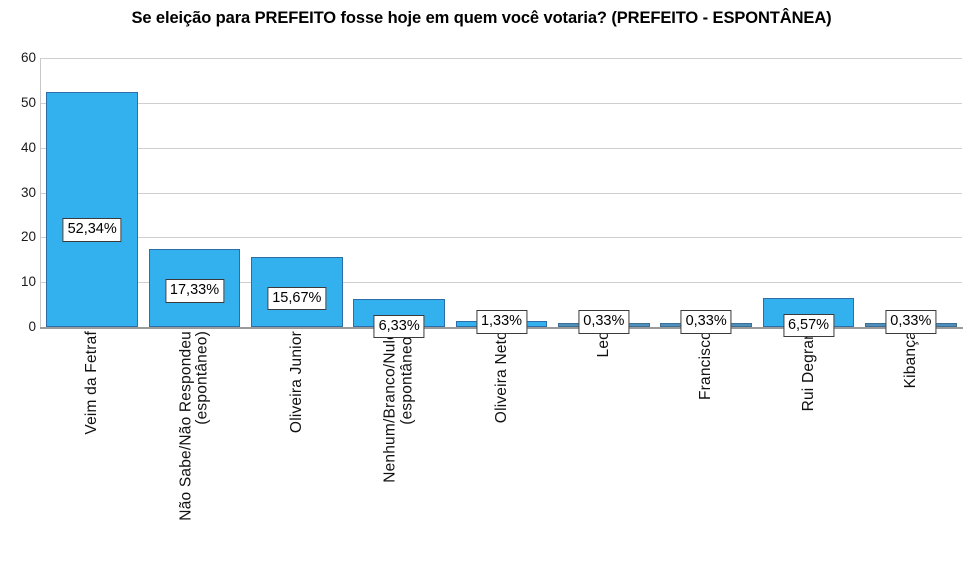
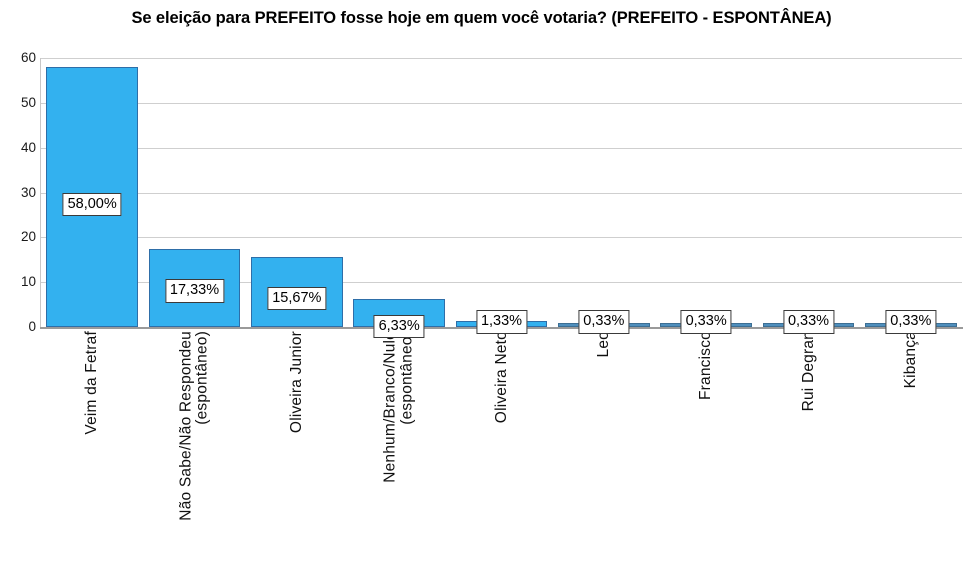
Veim da Fetraf: 52,34% -> 58,00%
Rui Degran: 6,57% -> 0,33%
